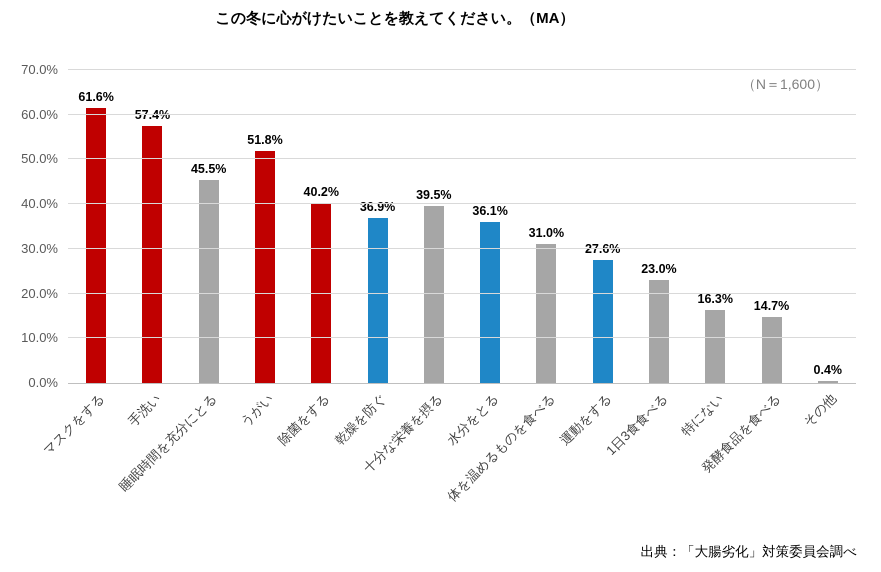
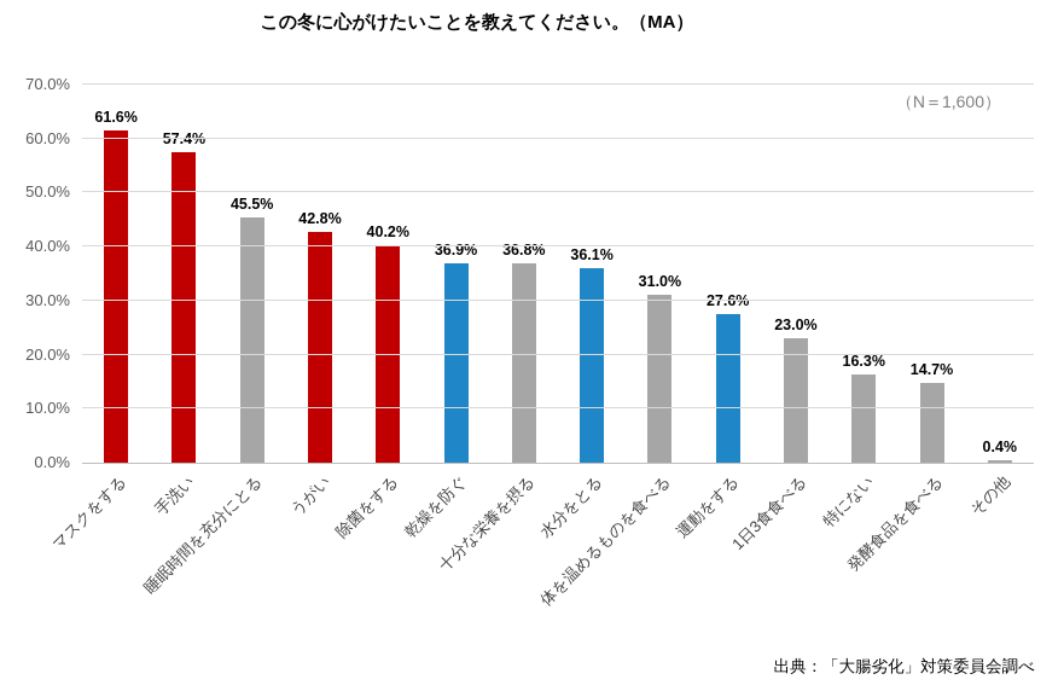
うがい: 51.8% -> 42.8%
十分な栄養を摂る: 39.5% -> 36.8%
